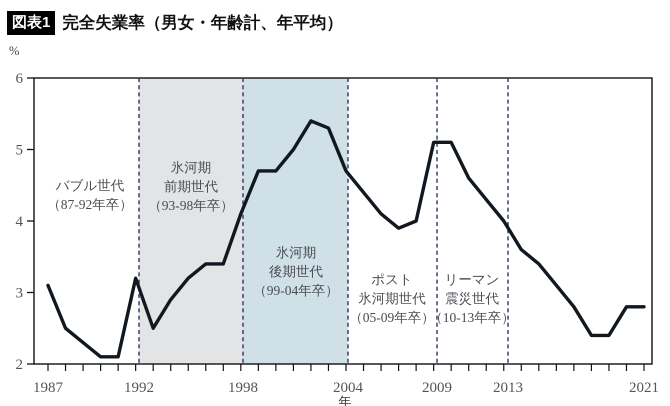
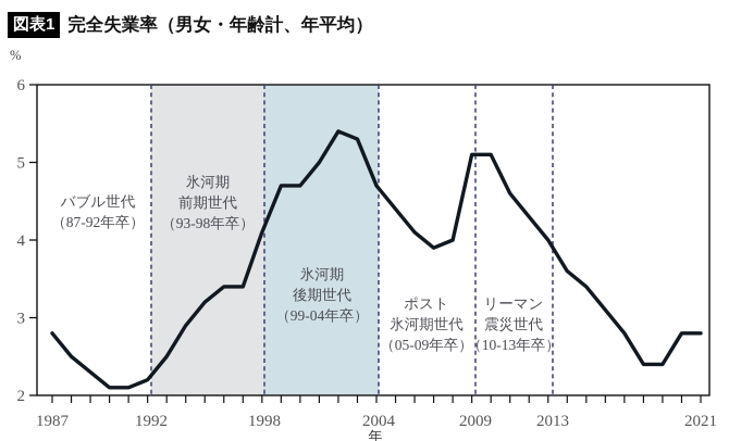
1987: 3.1 -> 2.8
1992: 3.2 -> 2.2
